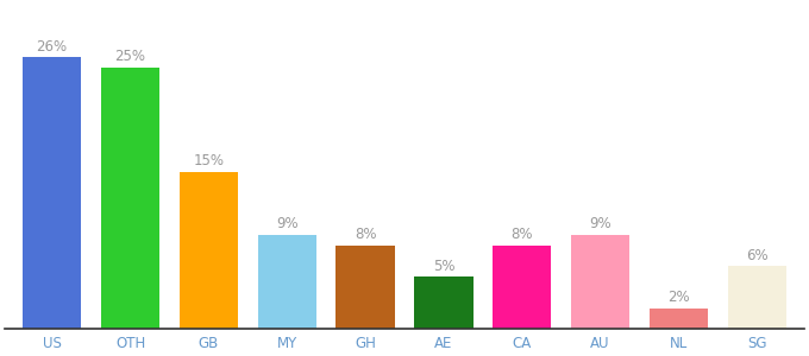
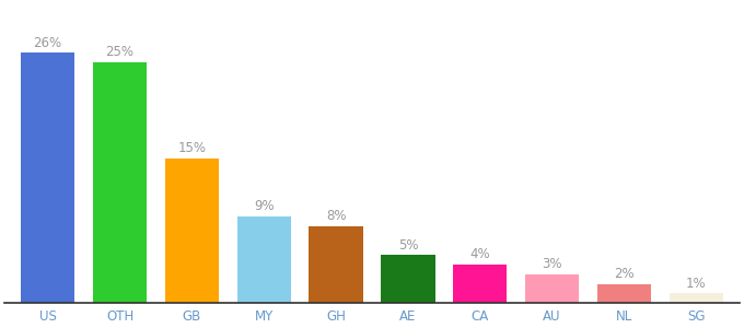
CA: 8% -> 4%
AU: 9% -> 3%
SG: 6% -> 1%
